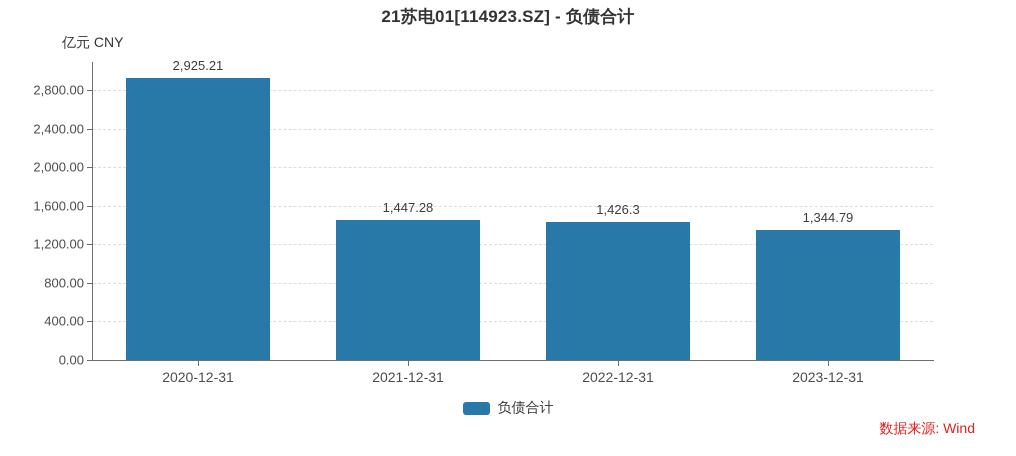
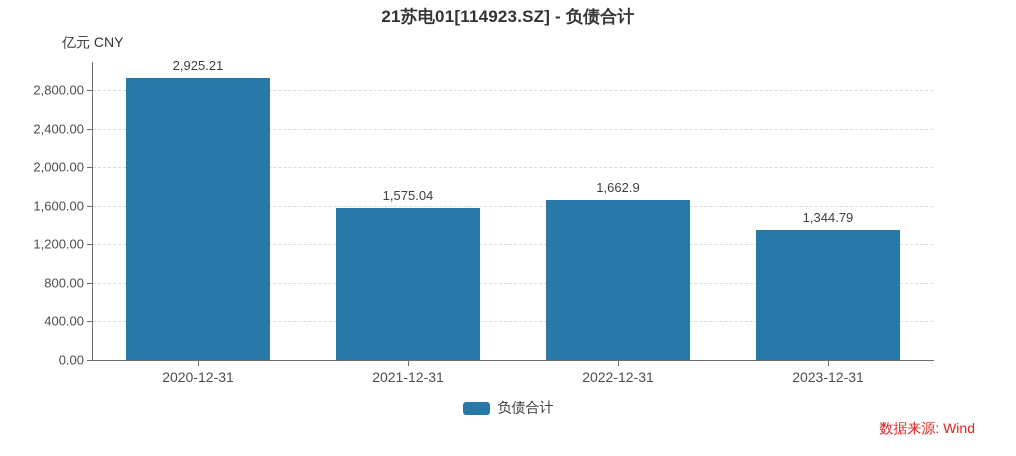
2021-12-31: 1,447.28 -> 1,575.04
2022-12-31: 1,426.3 -> 1,662.9
